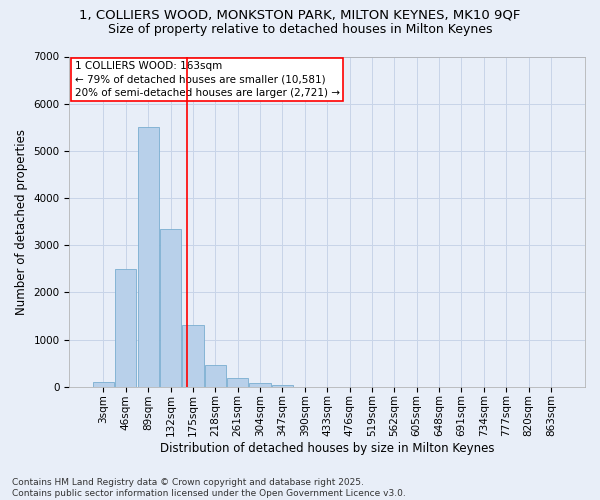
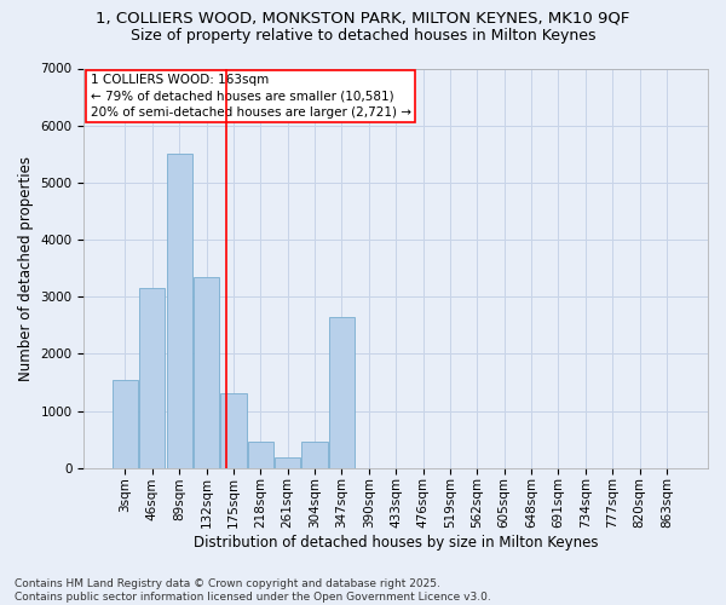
3sqm: 100 -> 1550
46sqm: 2500 -> 3150
304sqm: 80 -> 450
347sqm: 40 -> 2650
